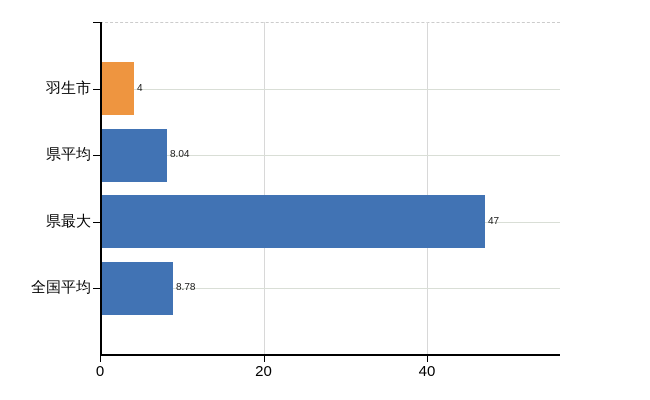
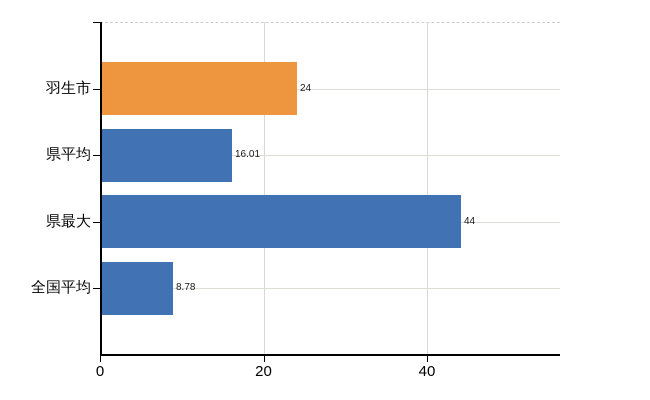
羽生市: 4 -> 24
県平均: 8.04 -> 16.01
県最大: 47 -> 44
